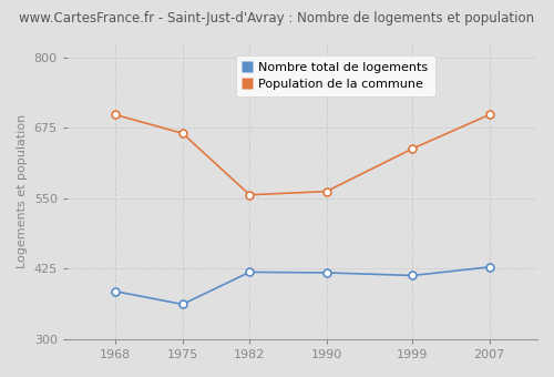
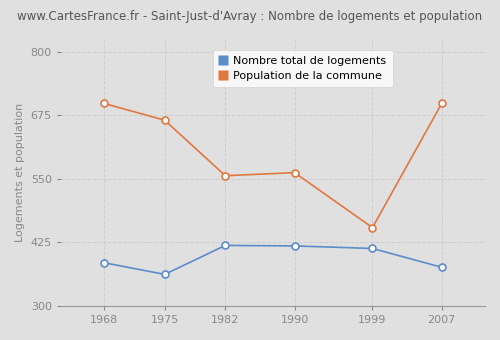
Population de la commune/1999: 638 -> 454
Nombre total de logements/2007: 428 -> 376
